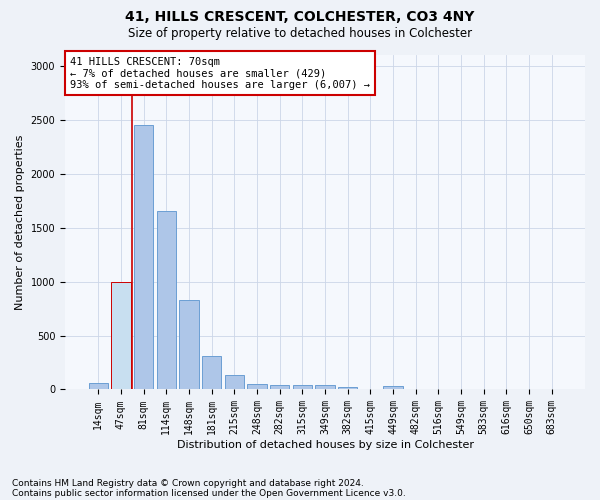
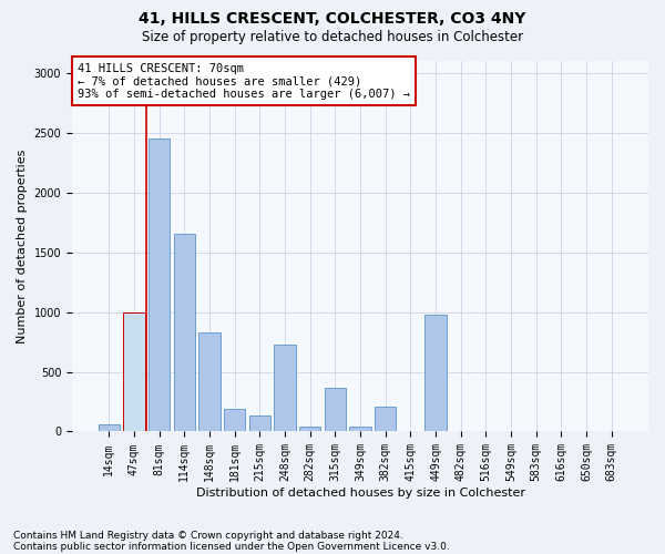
181sqm: 310 -> 190
248sqm: 60 -> 730
315sqm: 40 -> 370
382sqm: 20 -> 210
449sqm: 30 -> 980
